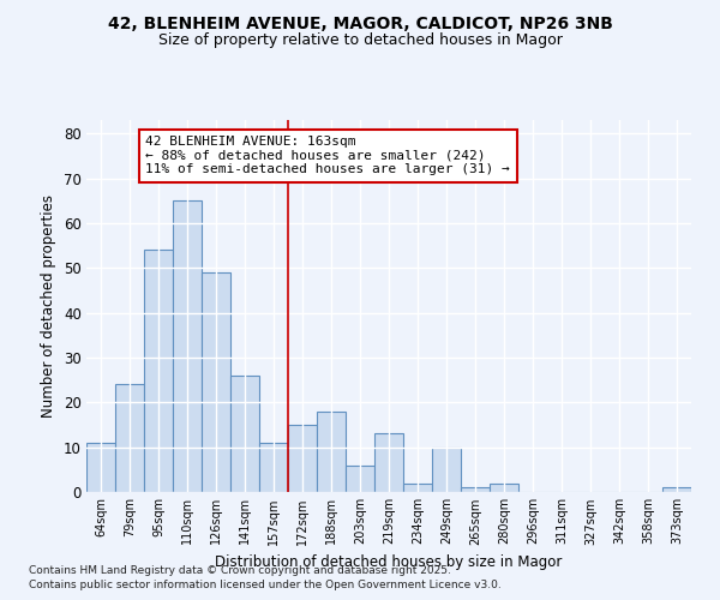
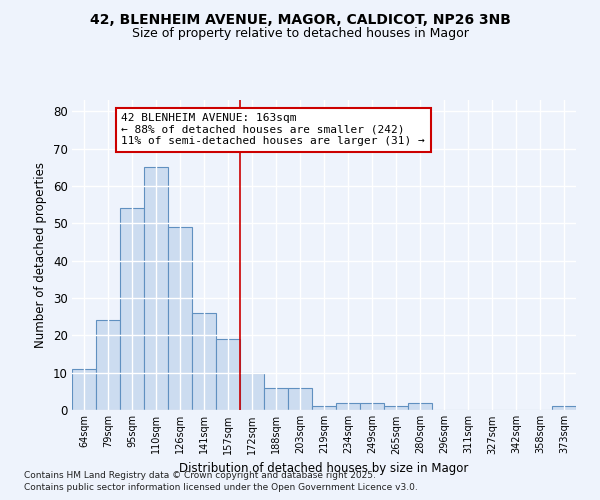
157sqm: 11 -> 19
172sqm: 15 -> 10
188sqm: 18 -> 6
219sqm: 13 -> 1
249sqm: 10 -> 2
